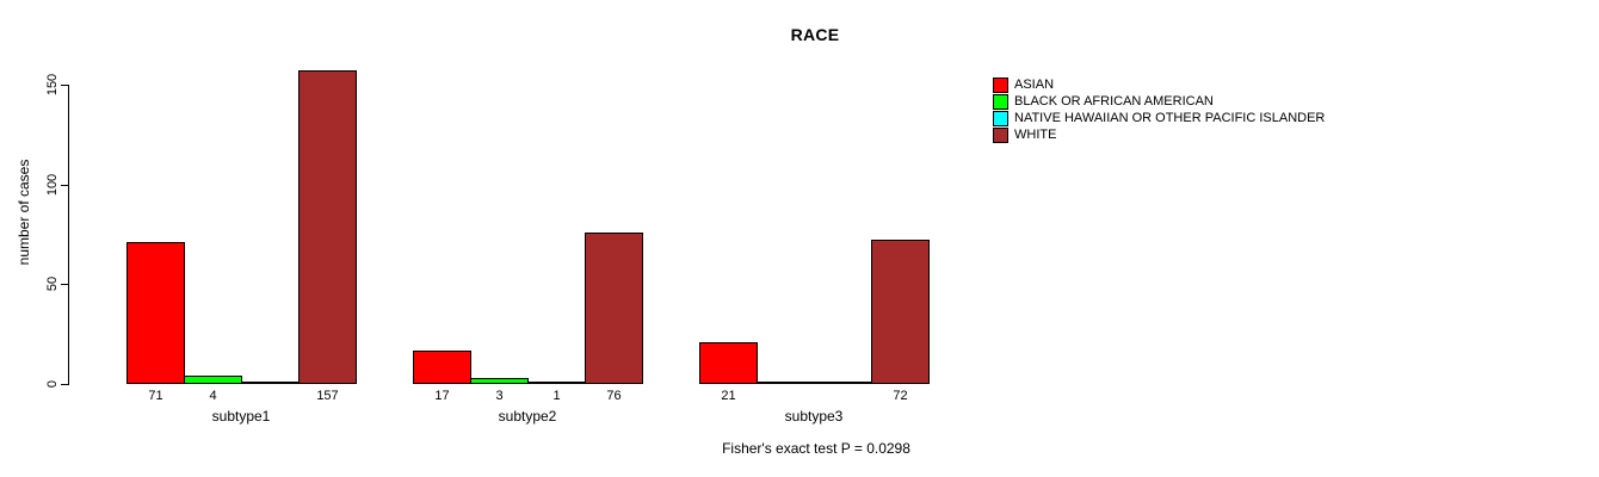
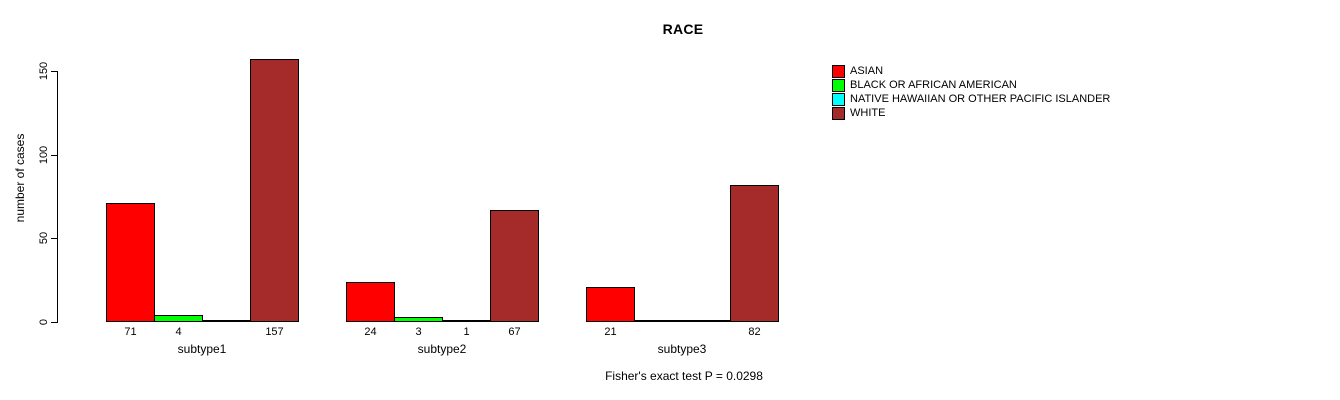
ASIAN/subtype2: 17 -> 24
WHITE/subtype2: 76 -> 67
WHITE/subtype3: 72 -> 82
